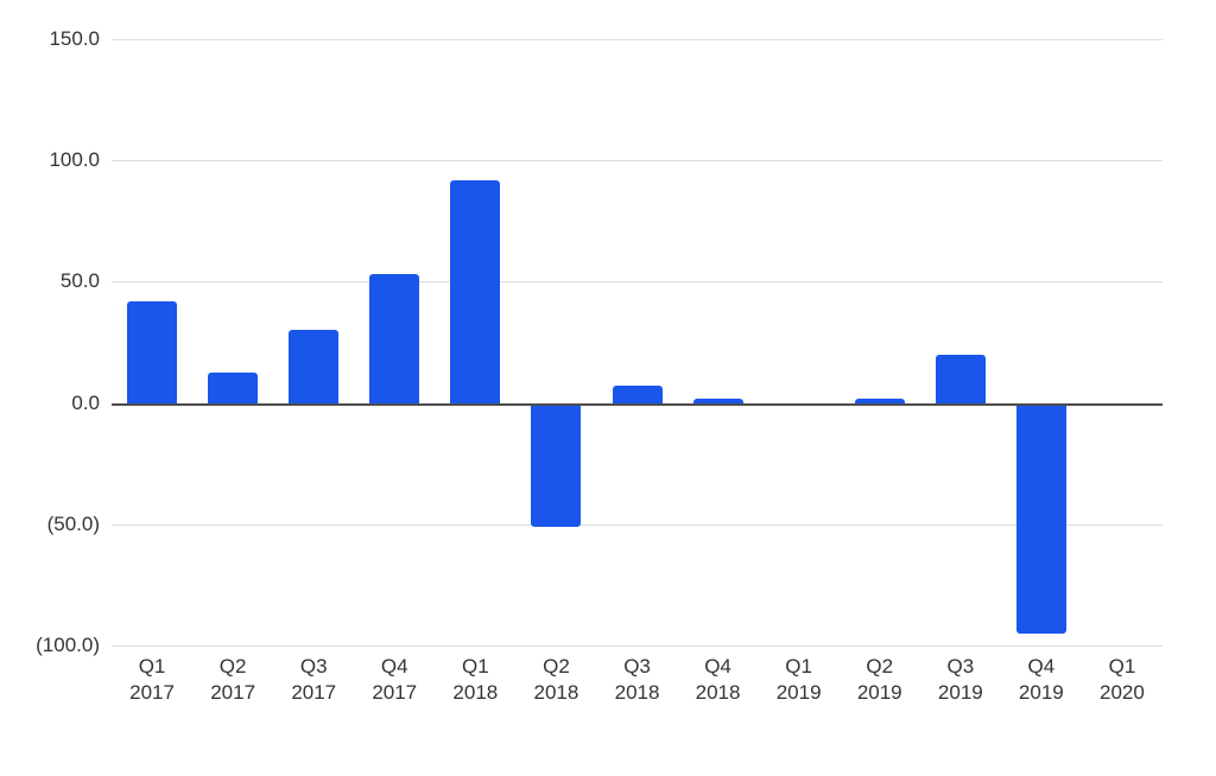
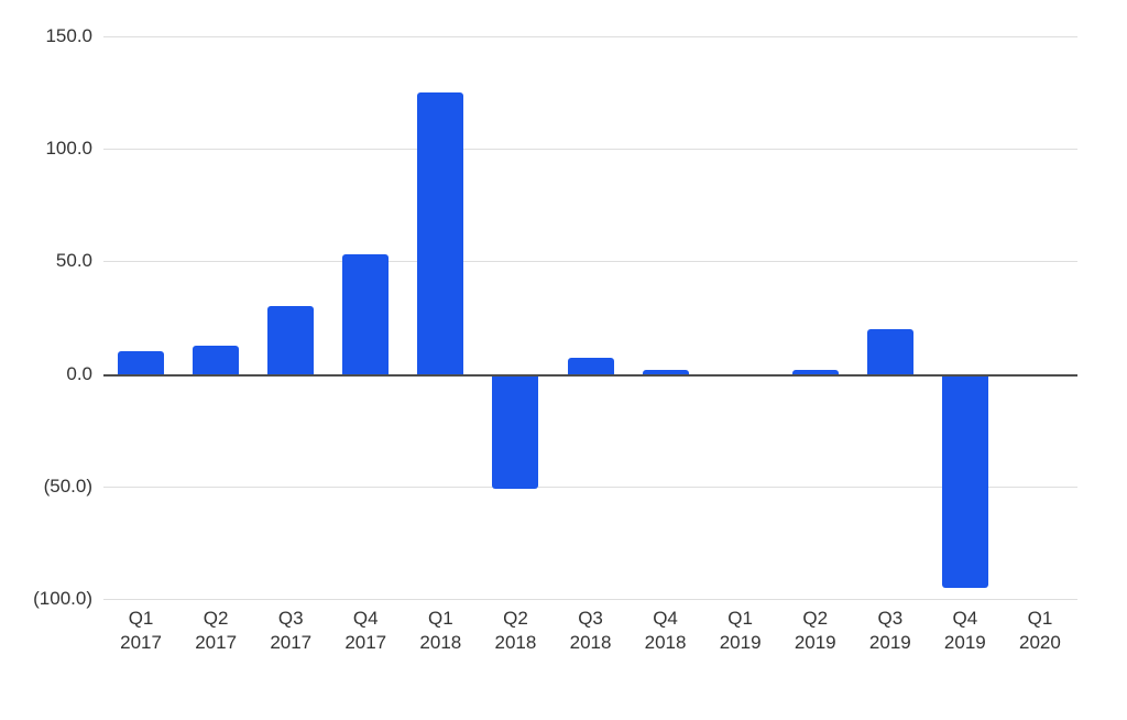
Q1 2017: 42 -> 10
Q1 2018: 92 -> 125
